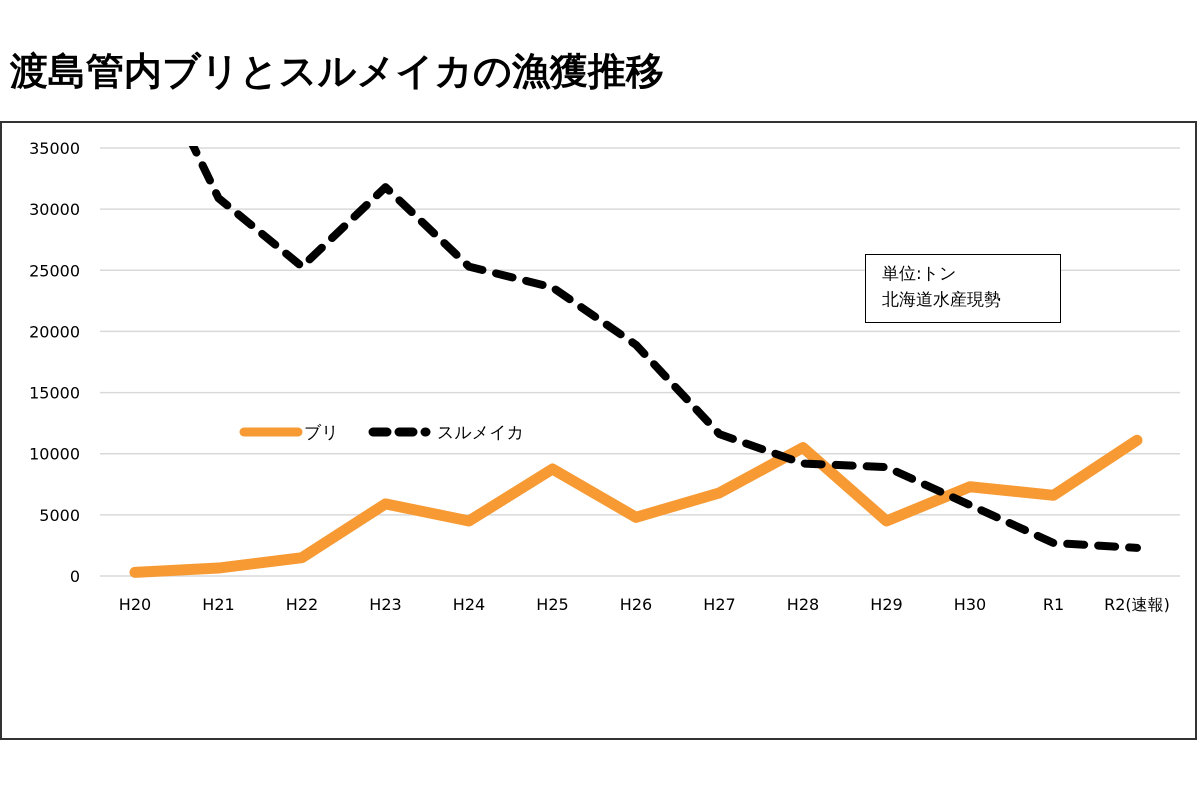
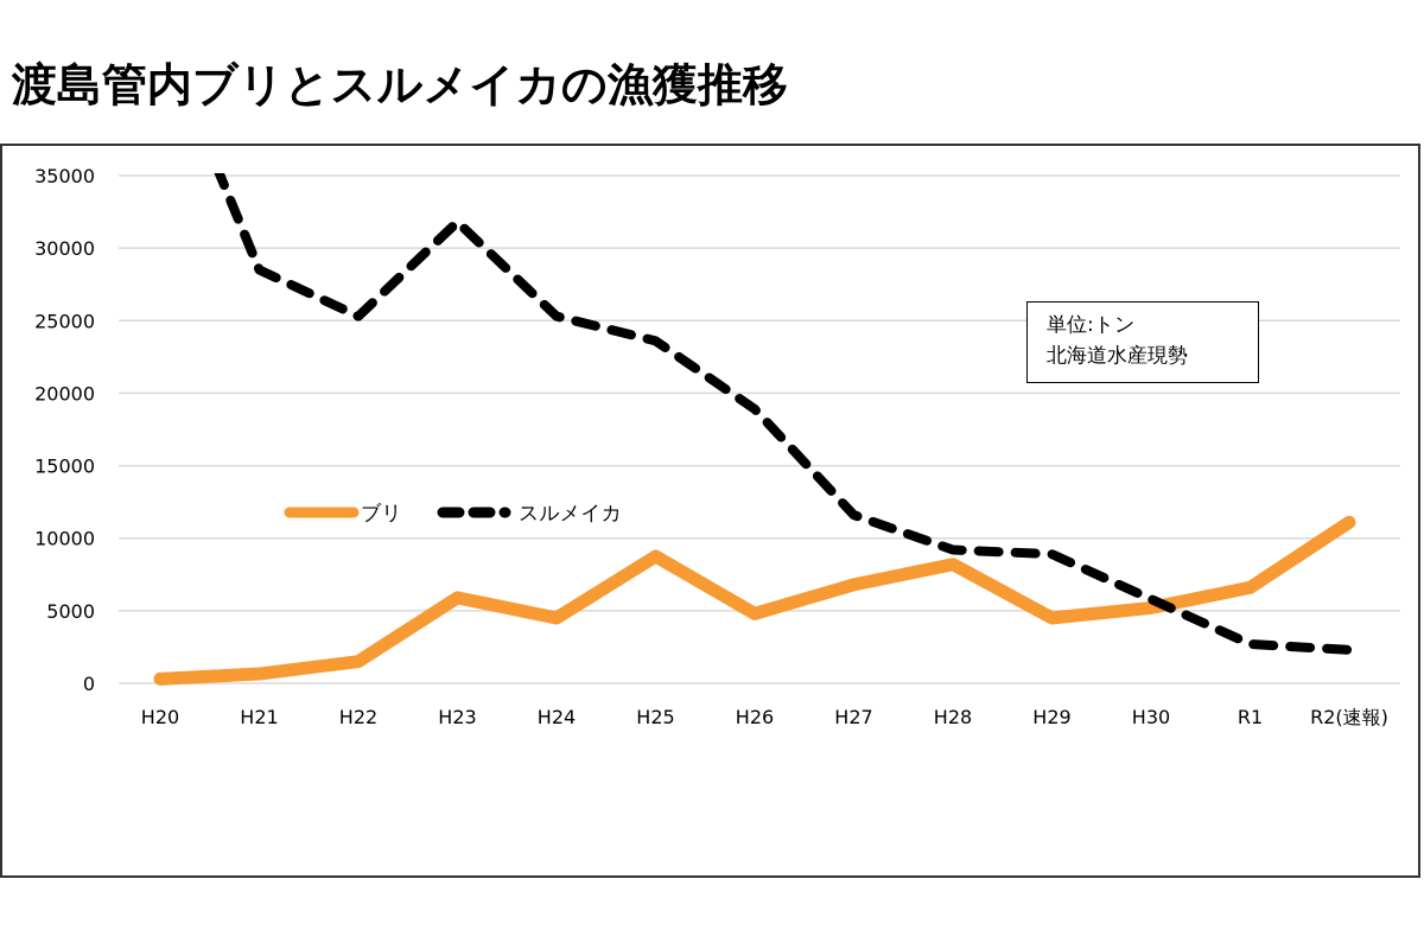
スルメイカ/H21: 30900 -> 28500
ブリ/H28: 10500 -> 8200
ブリ/H30: 7300 -> 5200
